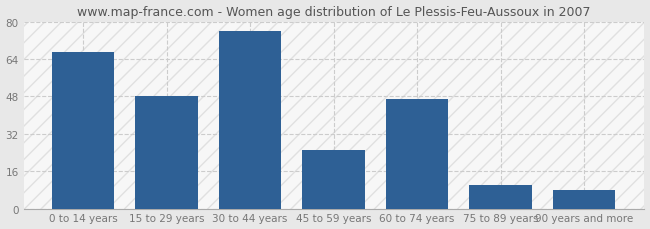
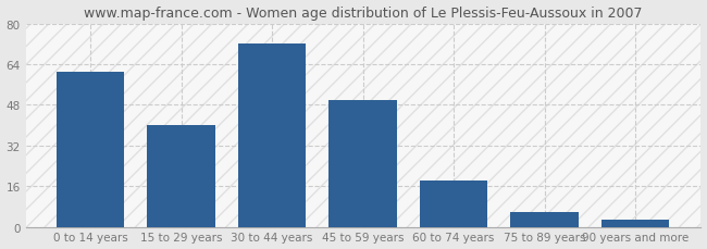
0 to 14 years: 67 -> 61
15 to 29 years: 48 -> 40
30 to 44 years: 76 -> 72
45 to 59 years: 25 -> 50
60 to 74 years: 47 -> 18
75 to 89 years: 10 -> 6
90 years and more: 8 -> 3
